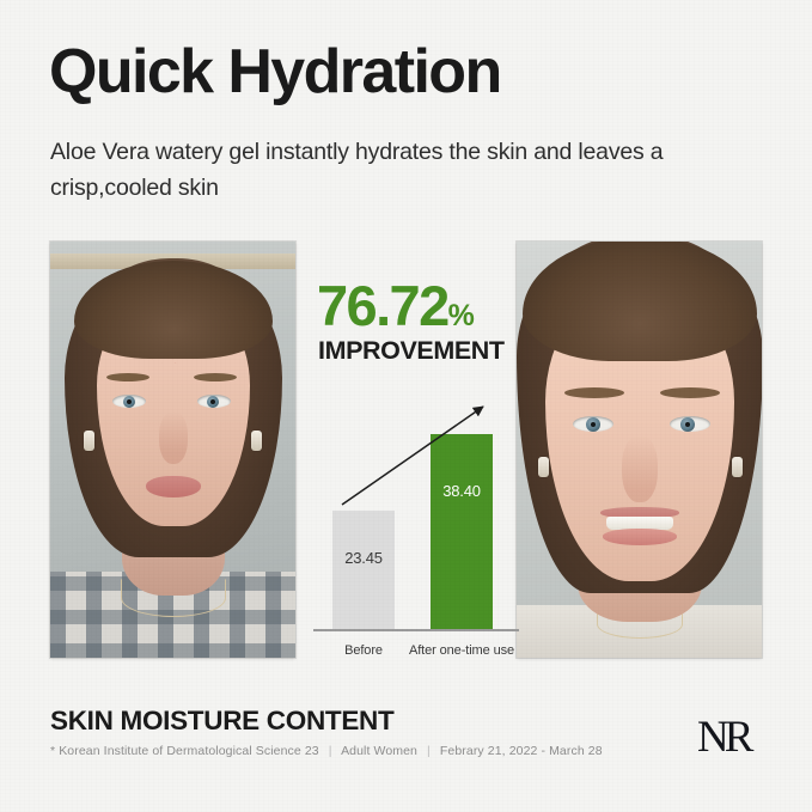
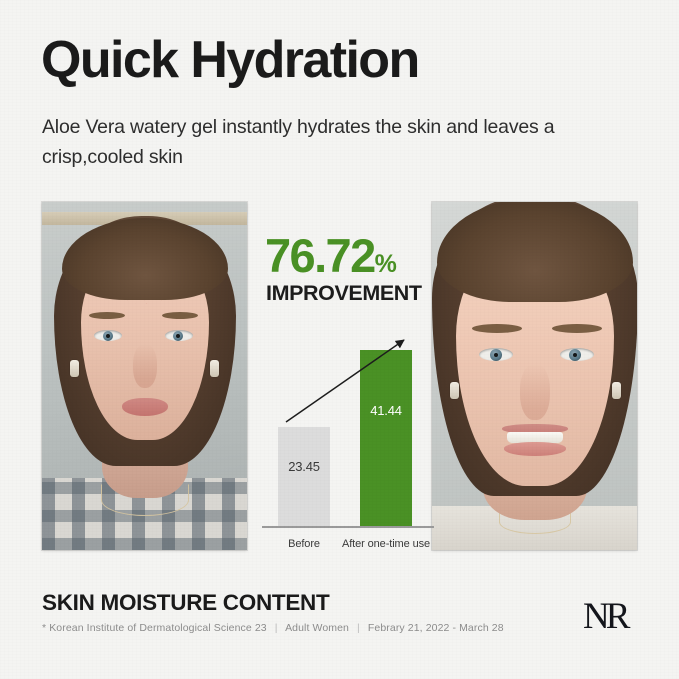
After one-time use: 38.40 -> 41.44
